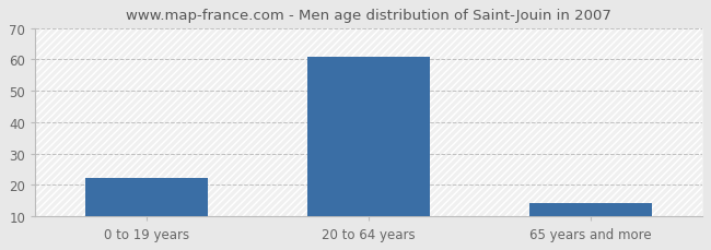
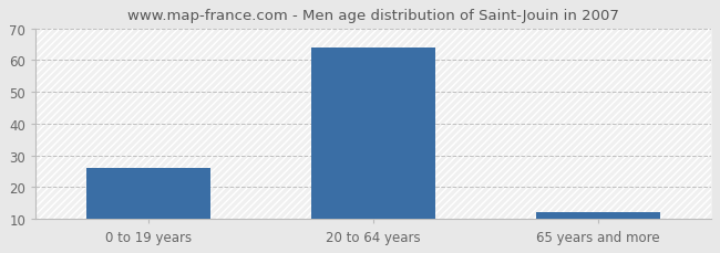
0 to 19 years: 22 -> 26
20 to 64 years: 61 -> 64
65 years and more: 14 -> 12
